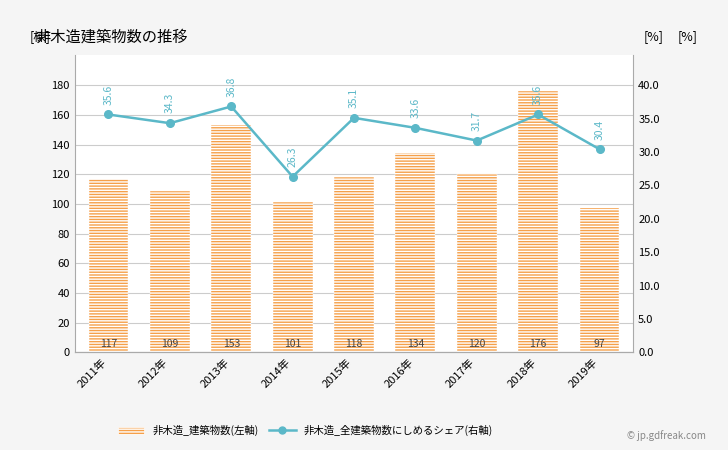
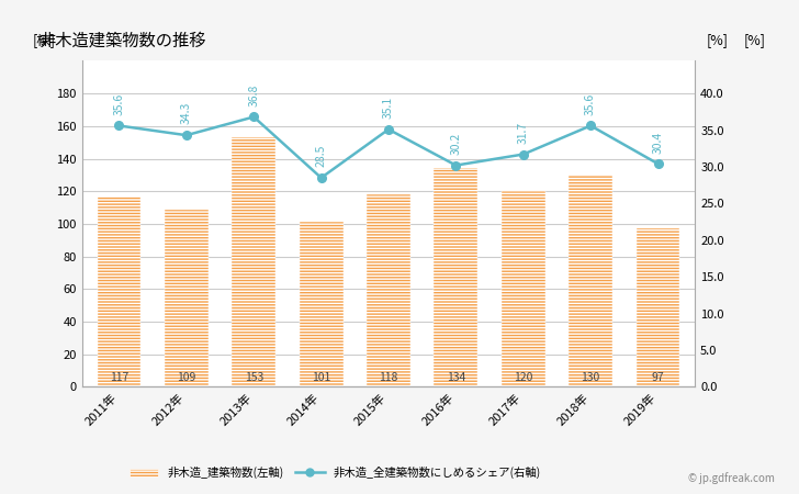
非木造_全建築物数にしめるシェア(右軸)/2014年: 26.3 -> 28.5
非木造_全建築物数にしめるシェア(右軸)/2016年: 33.6 -> 30.2
非木造_建築物数(左軸)/2018年: 176 -> 130
